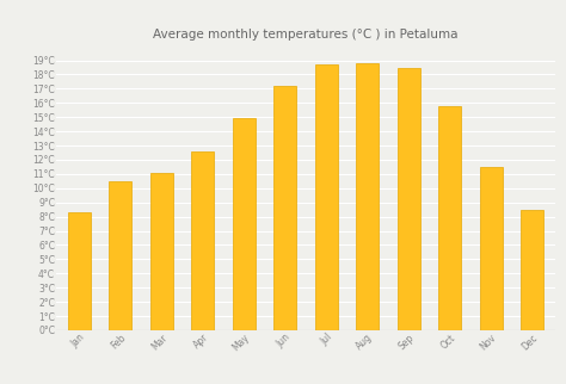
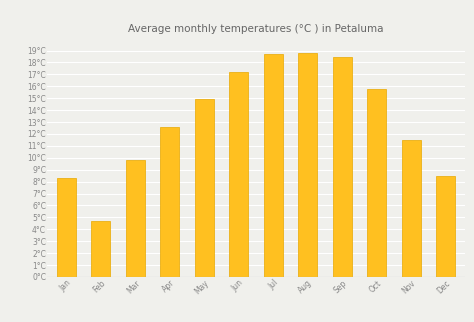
Feb: 10.5°C -> 4.7°C
Mar: 11.1°C -> 9.8°C
